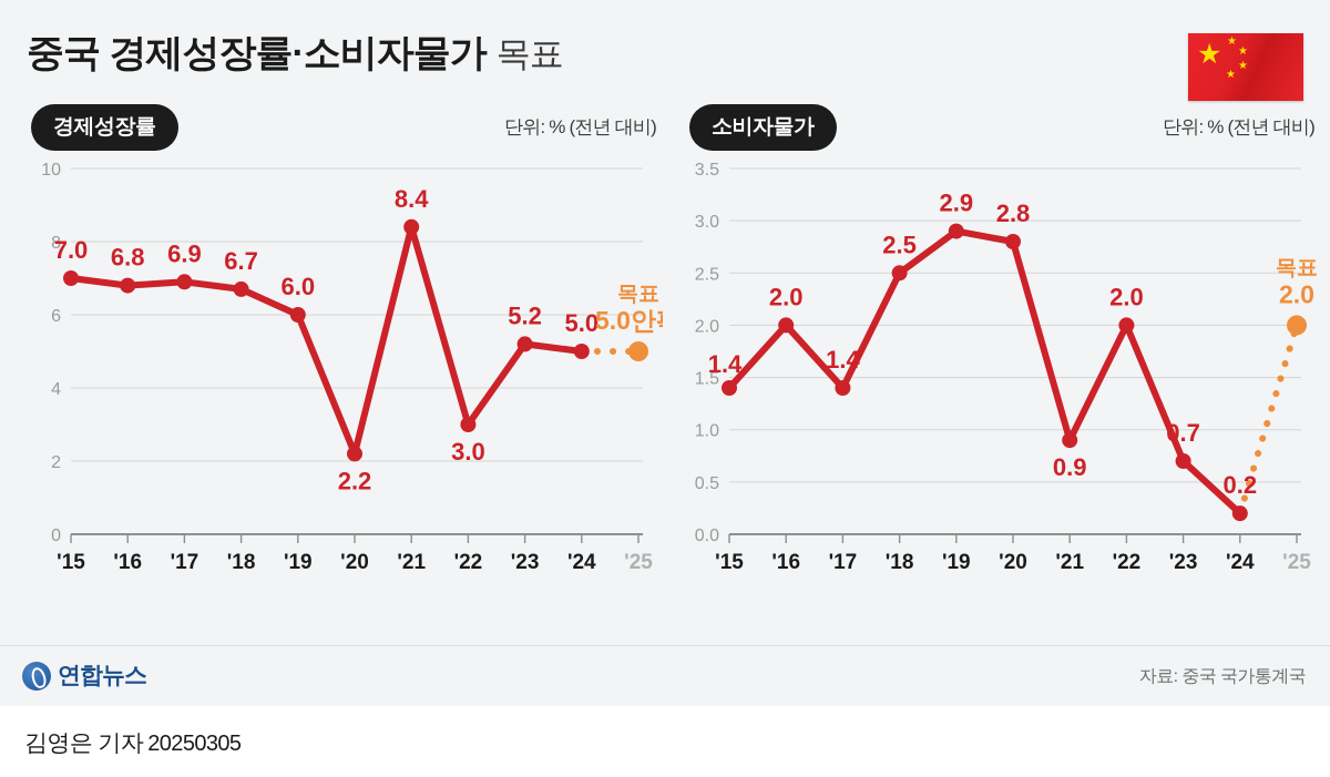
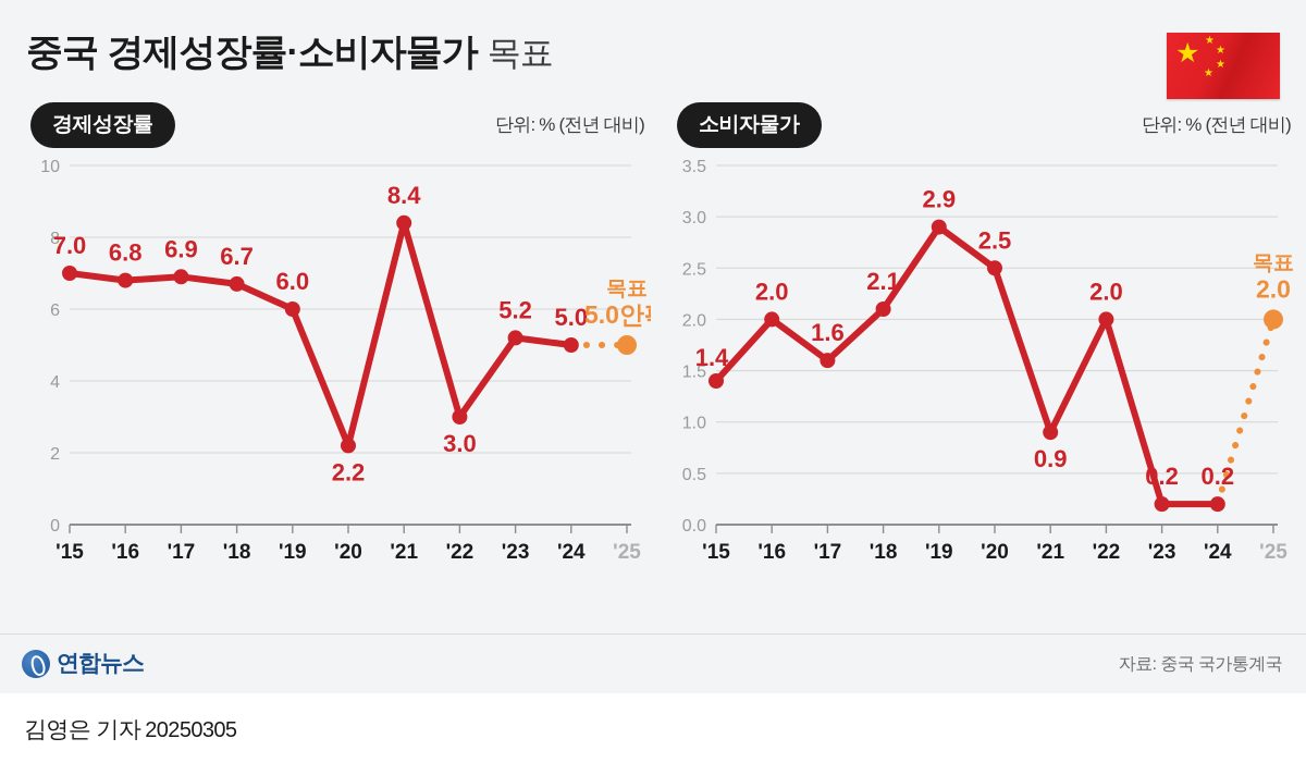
소비자물가/'17: 1.4 -> 1.6
소비자물가/'18: 2.5 -> 2.1
소비자물가/'20: 2.8 -> 2.5
소비자물가/'23: 0.7 -> 0.2
